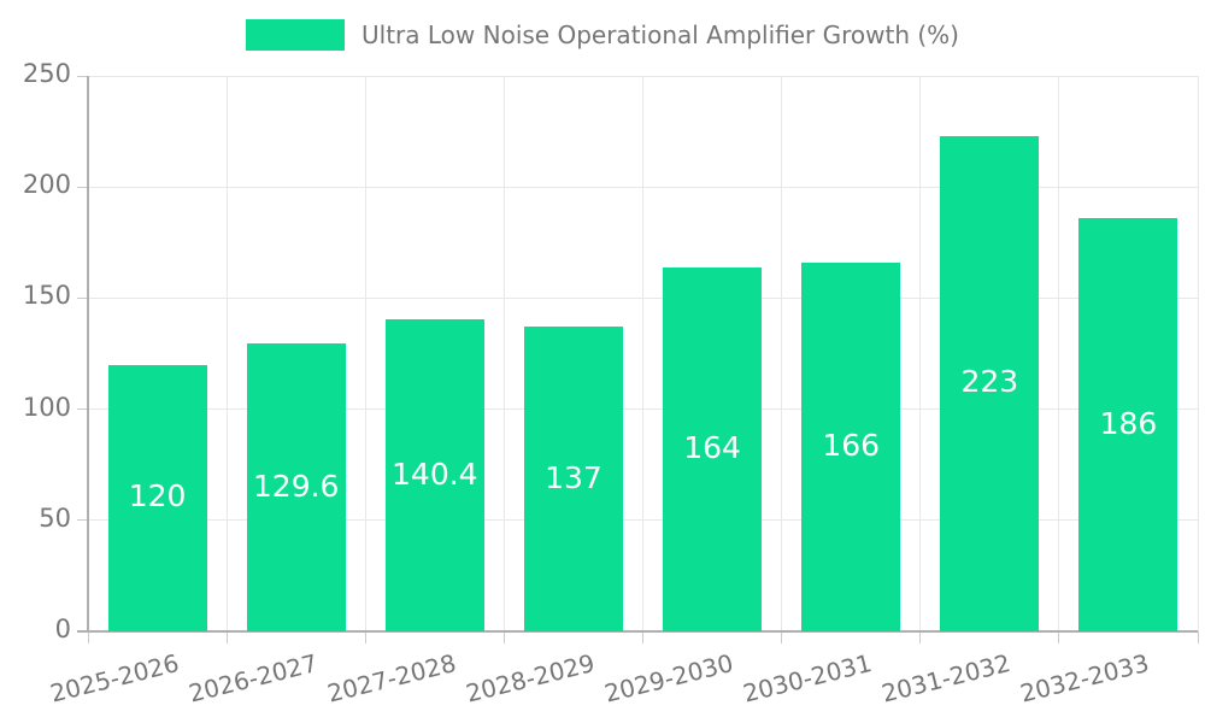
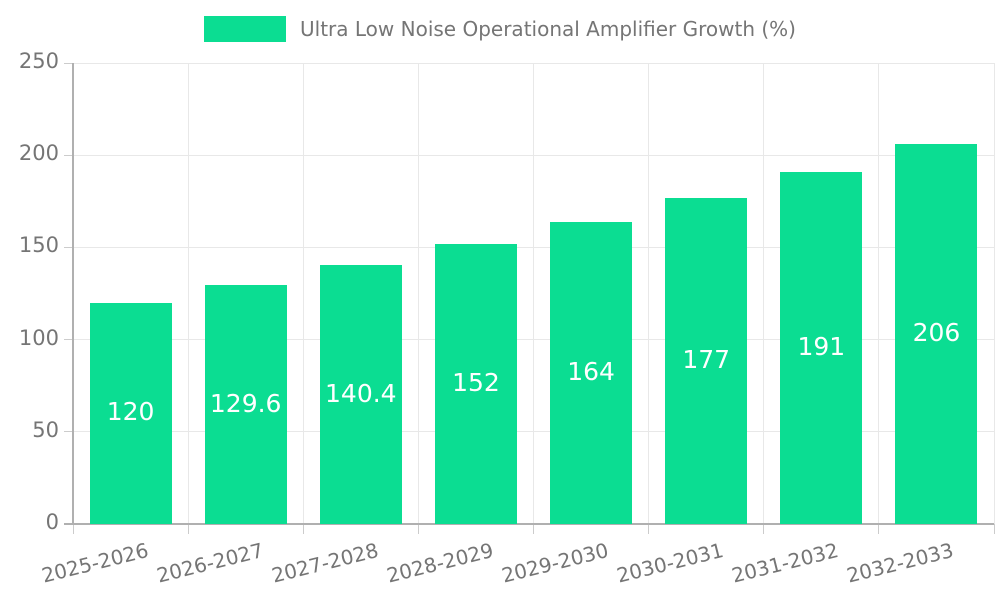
2028-2029: 137 -> 152
2030-2031: 166 -> 177
2031-2032: 223 -> 191
2032-2033: 186 -> 206
